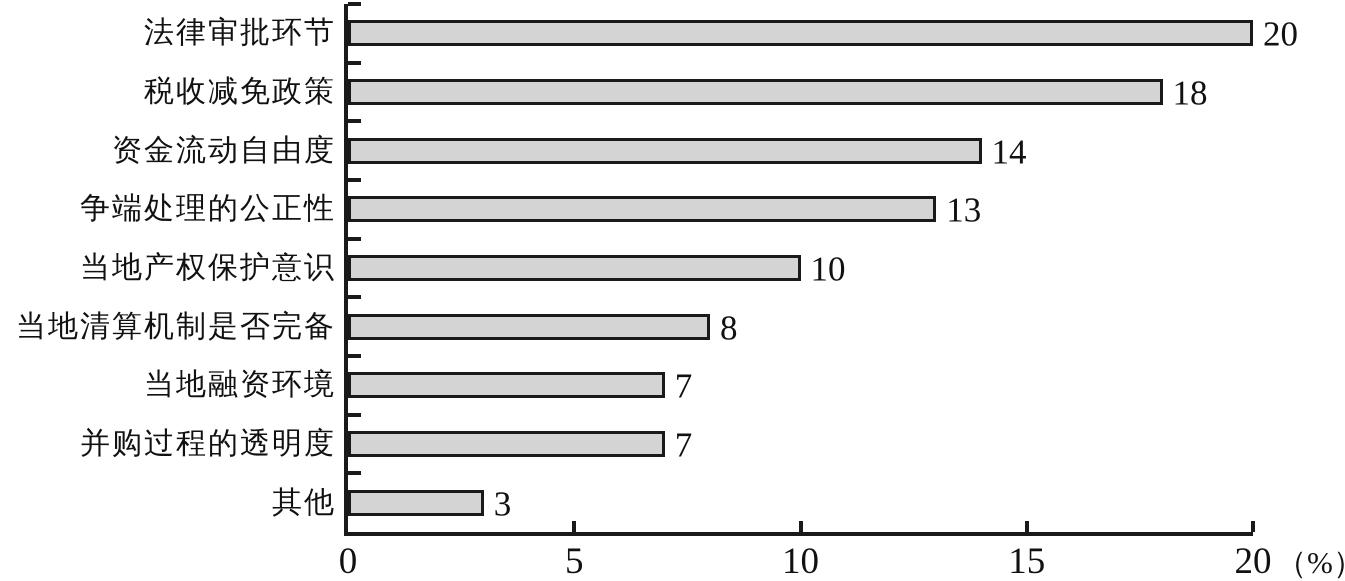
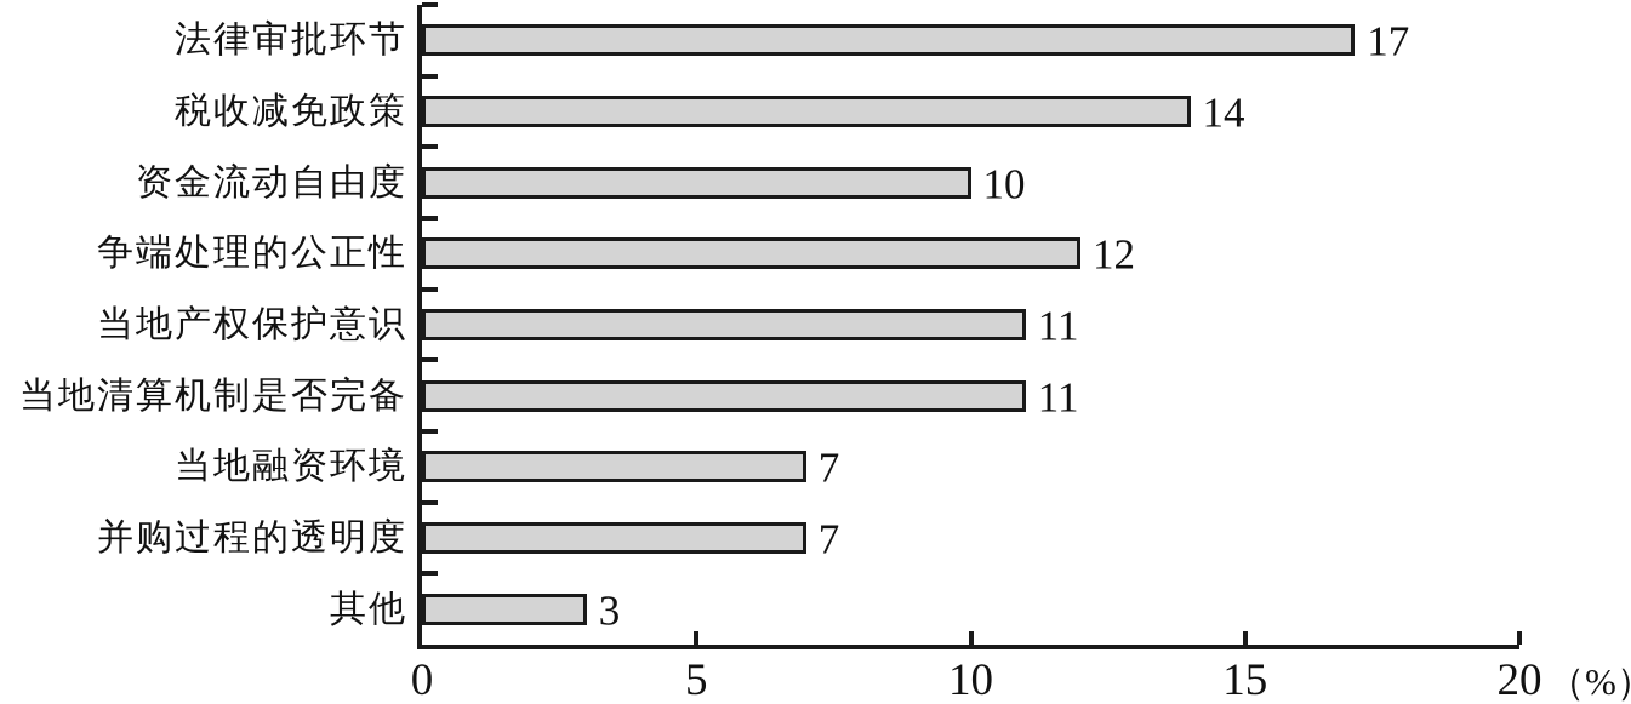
法律审批环节: 20 -> 17
税收减免政策: 18 -> 14
资金流动自由度: 14 -> 10
争端处理的公正性: 13 -> 12
当地产权保护意识: 10 -> 11
当地清算机制是否完备: 8 -> 11
